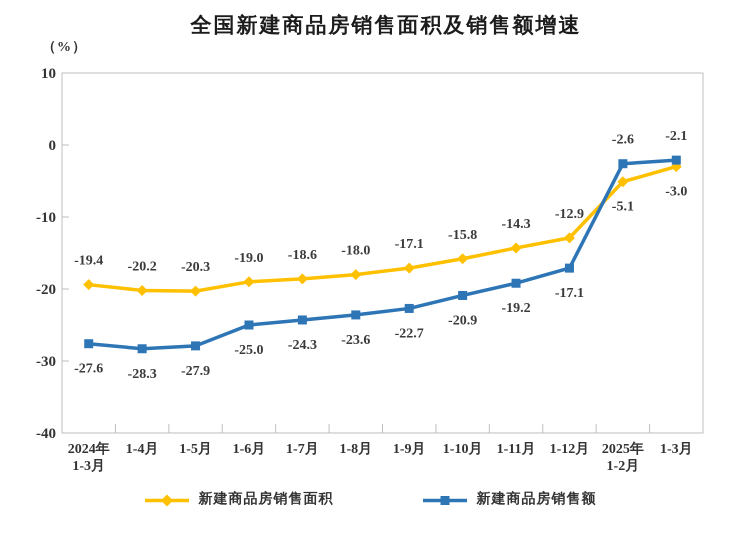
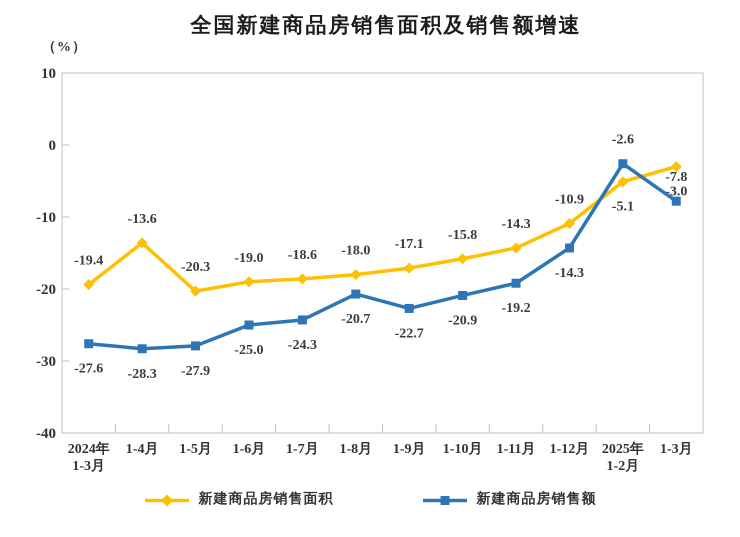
新建商品房销售面积/1-4月: -20.2 -> -13.6
新建商品房销售额/1-8月: -23.6 -> -20.7
新建商品房销售面积/1-12月: -12.9 -> -10.9
新建商品房销售额/1-12月: -17.1 -> -14.3
新建商品房销售额/1-3月: -2.1 -> -7.8
